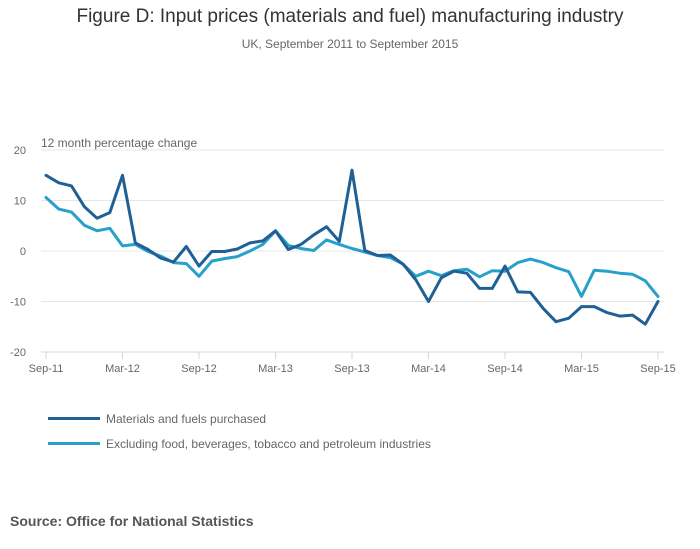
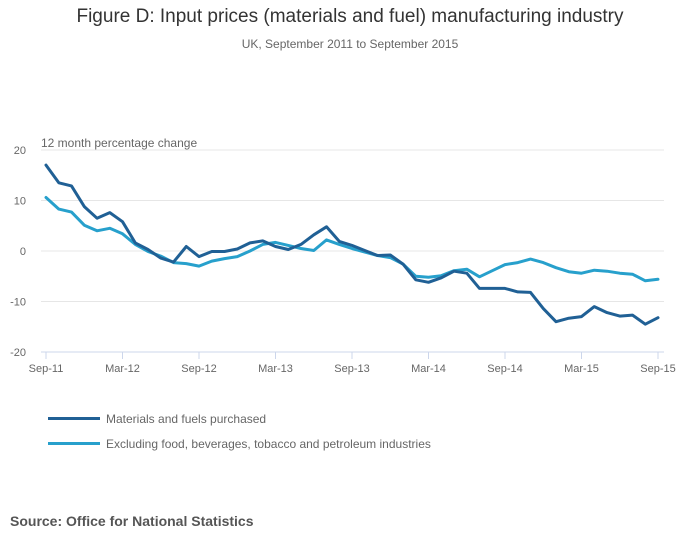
Materials and fuels purchased/Sep-11: 15 -> 17
Materials and fuels purchased/Mar-12: 15 -> 6
Excluding food, beverages, tobacco and petroleum industries/Mar-12: 1 -> 3
Materials and fuels purchased/Sep-12: -3 -> -1
Excluding food, beverages, tobacco and petroleum industries/Sep-12: -5 -> -3
Materials and fuels purchased/Mar-13: 4 -> 1
Excluding food, beverages, tobacco and petroleum industries/Mar-13: 4 -> 2
Materials and fuels purchased/Sep-13: 16 -> 1
Materials and fuels purchased/Mar-14: -10 -> -6
Excluding food, beverages, tobacco and petroleum industries/Mar-14: -4 -> -5
Materials and fuels purchased/Sep-14: -3 -> -7
Excluding food, beverages, tobacco and petroleum industries/Sep-14: -4 -> -3
Materials and fuels purchased/Mar-15: -11 -> -13
Excluding food, beverages, tobacco and petroleum industries/Mar-15: -9 -> -4
Materials and fuels purchased/Sep-15: -10 -> -13
Excluding food, beverages, tobacco and petroleum industries/Sep-15: -9 -> -6
